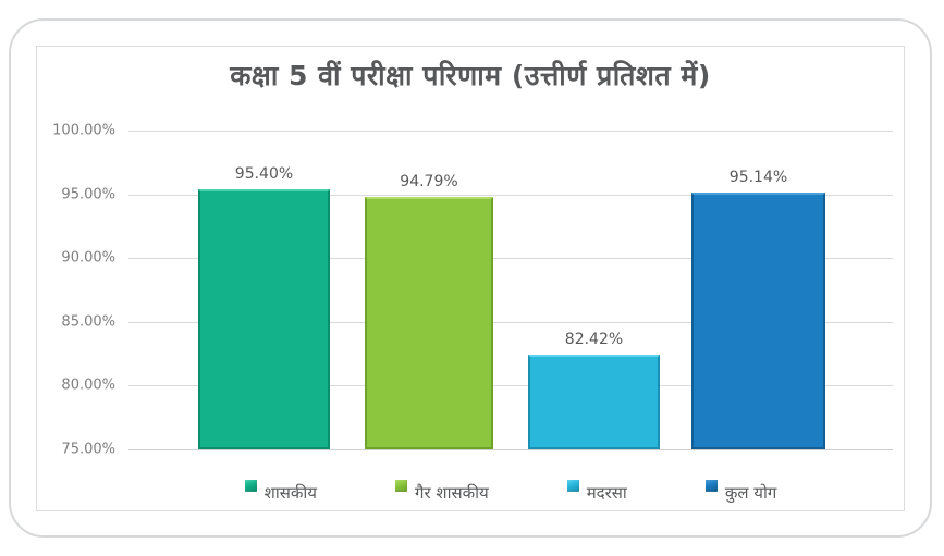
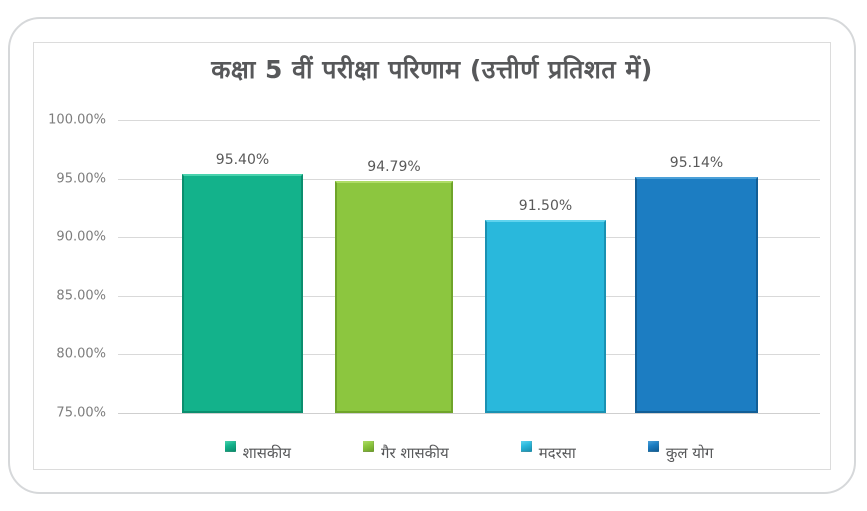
मदरसा: 82.42% -> 91.50%
